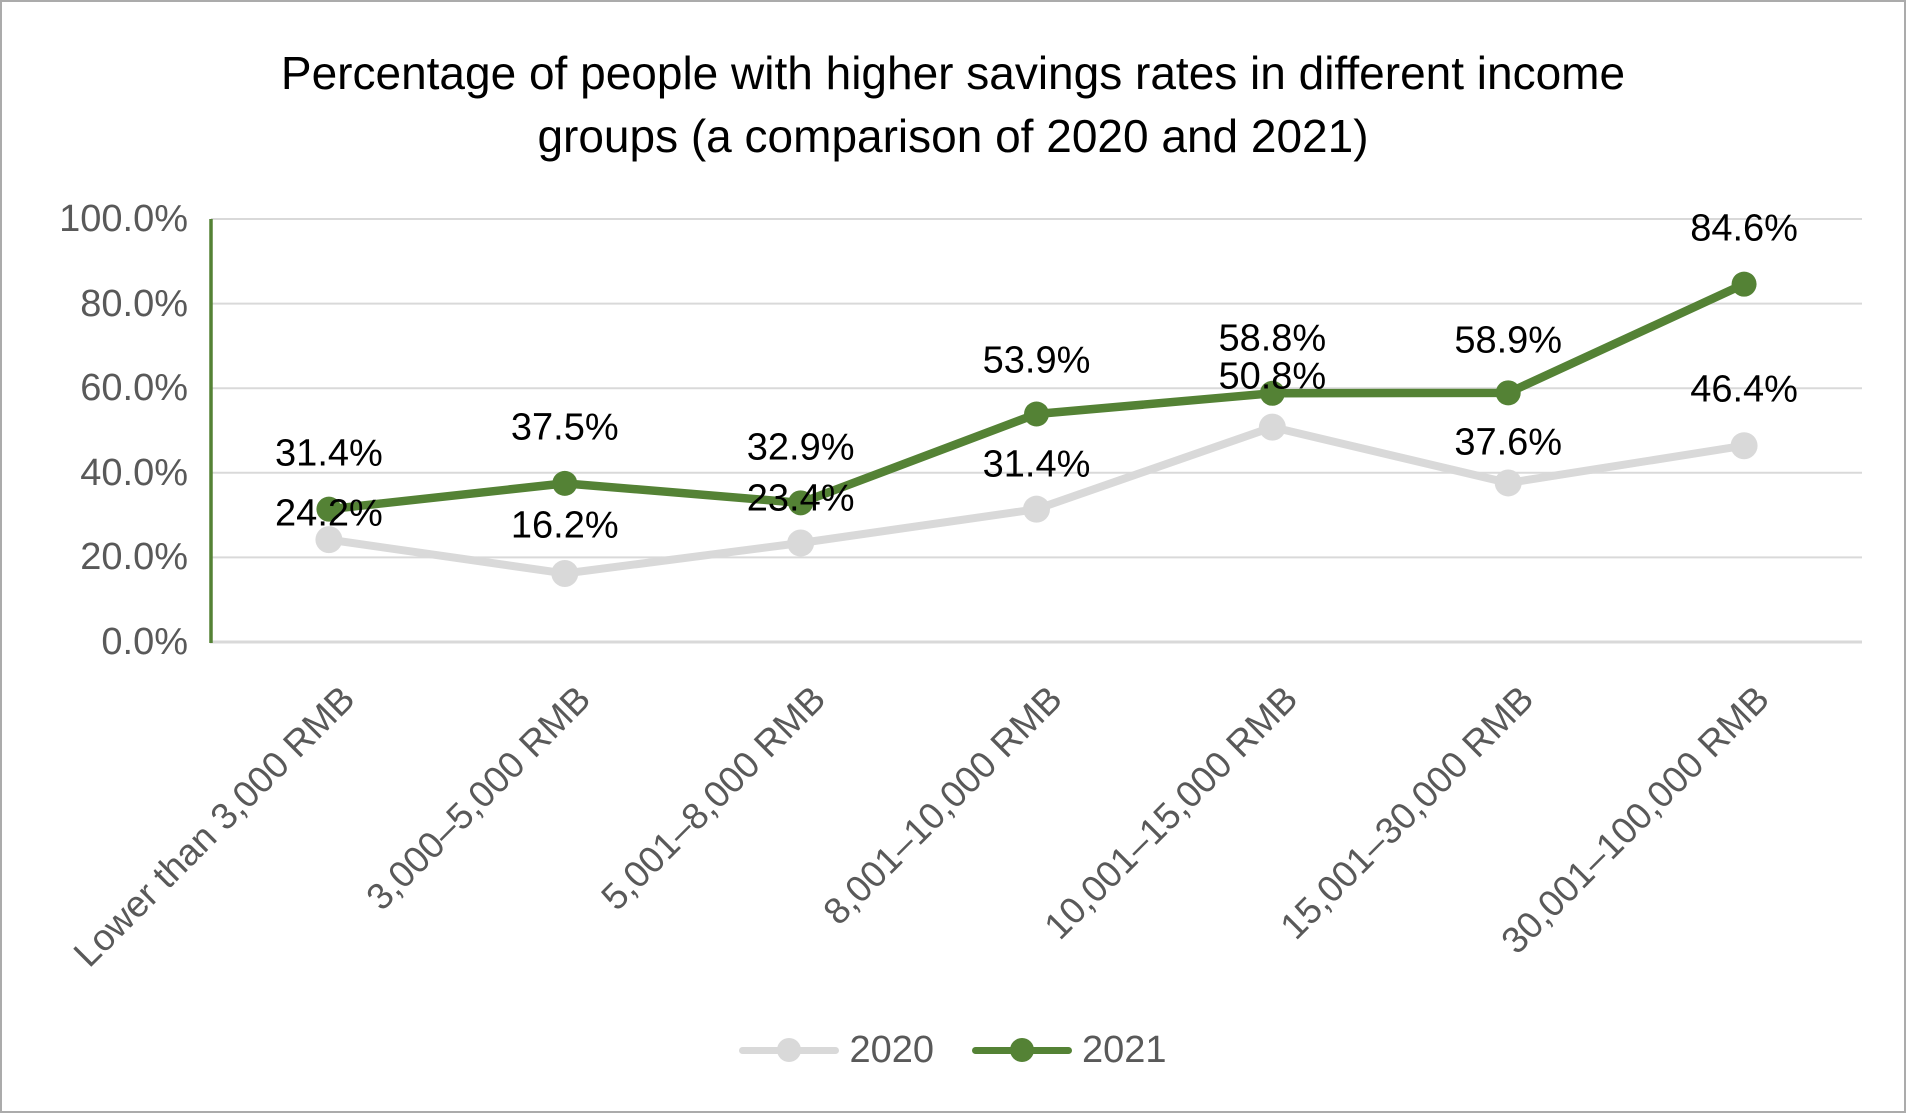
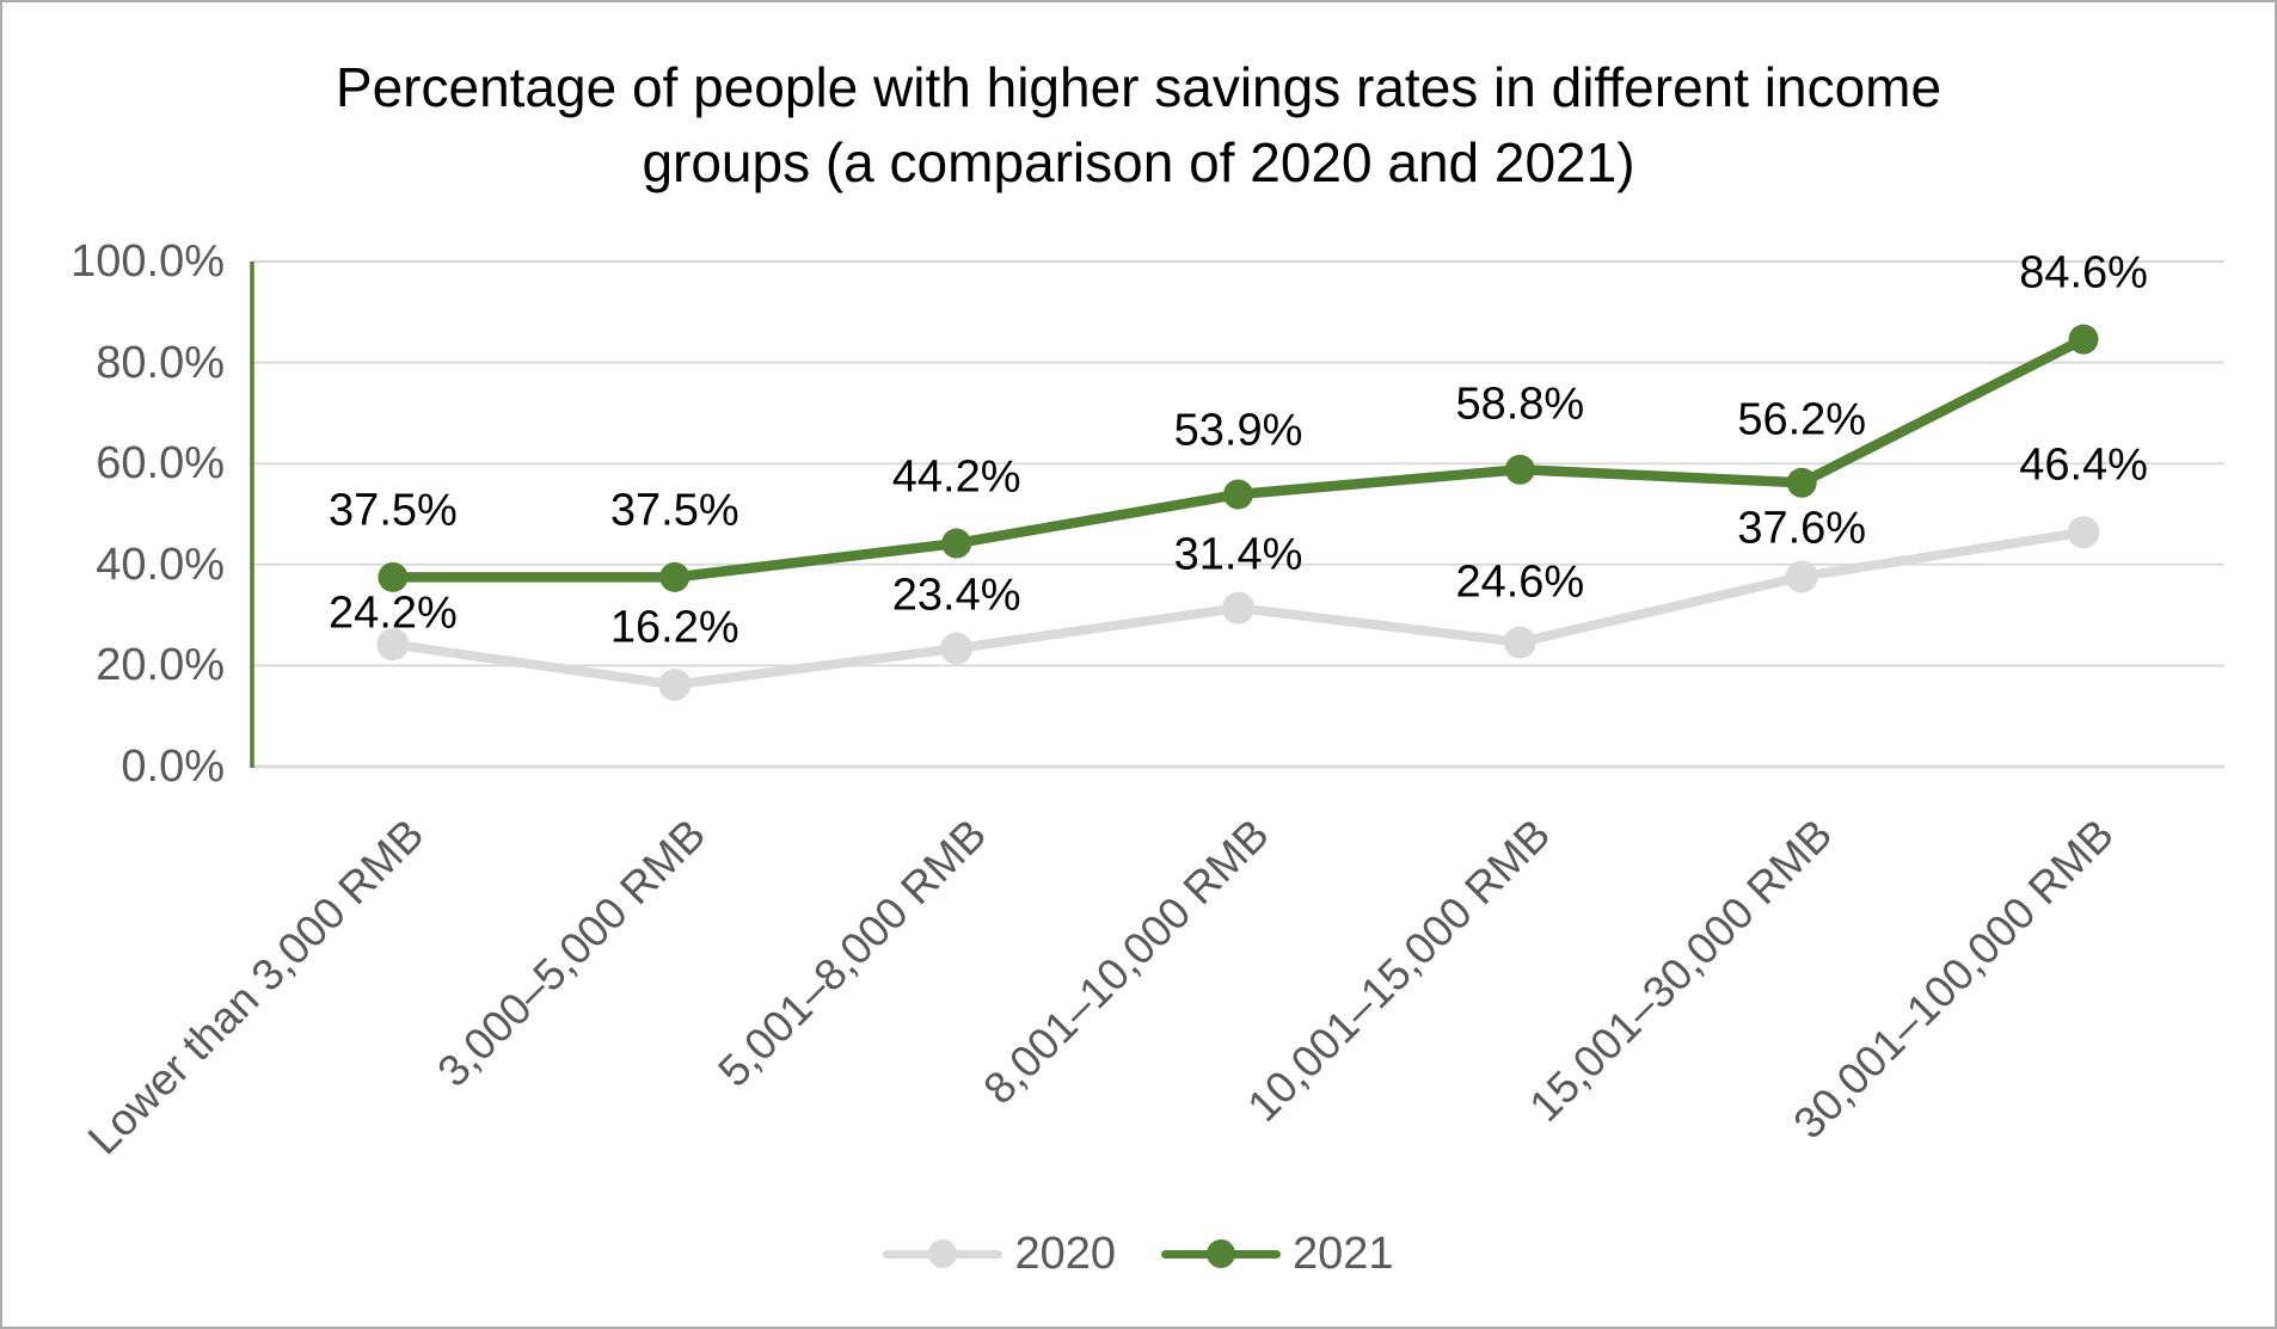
2021/Lower than 3,000 RMB: 31.4% -> 37.5%
2021/5,001–8,000 RMB: 32.9% -> 44.2%
2020/10,001–15,000 RMB: 50.8% -> 24.6%
2021/15,001–30,000 RMB: 58.9% -> 56.2%
